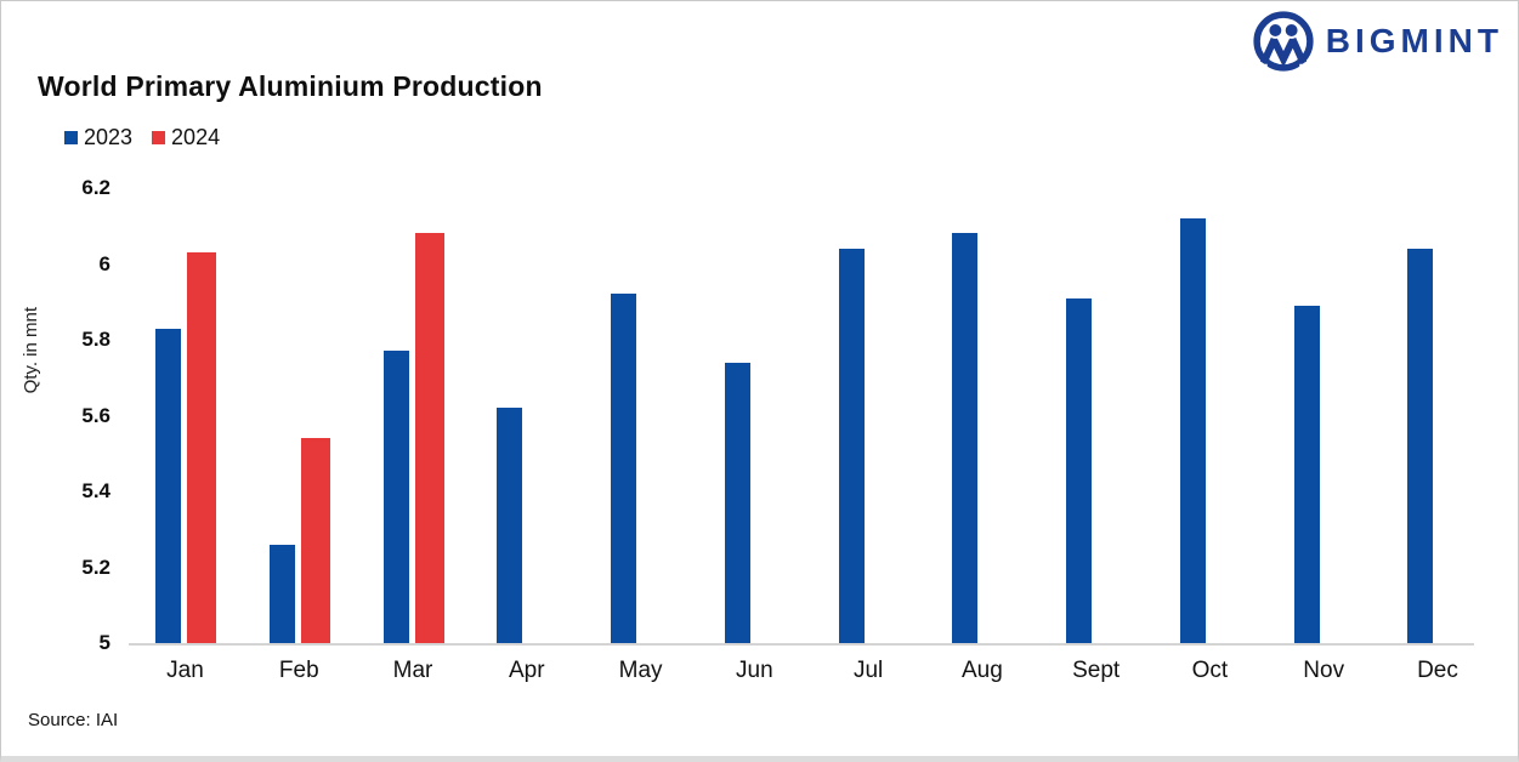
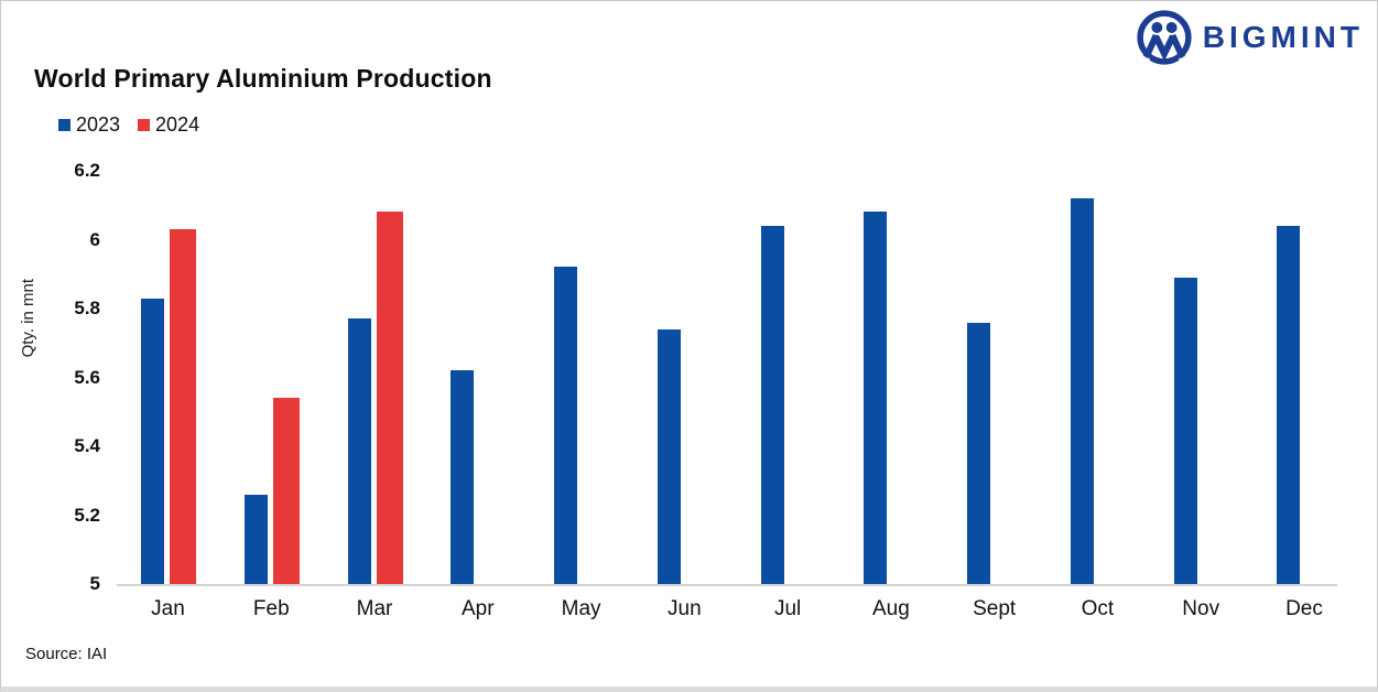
2023/Sept: 5.91 -> 5.76
